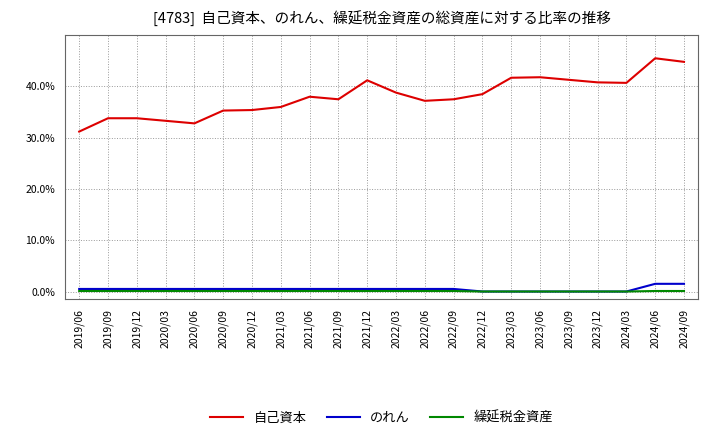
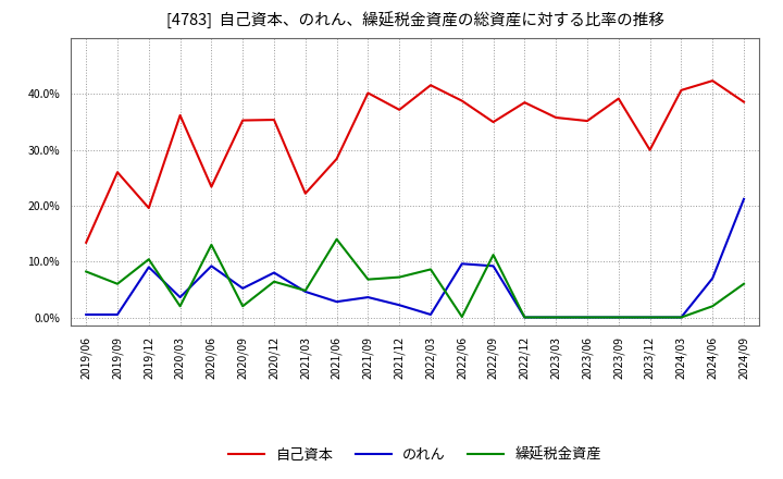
自己資本/2019/06: 31.2% -> 13.4%
繰延税金資産/2019/06: 0.1% -> 8.2%
自己資本/2019/09: 33.8% -> 26.0%
繰延税金資産/2019/09: 0.1% -> 6.0%
自己資本/2019/12: 33.8% -> 19.6%
のれん/2019/12: 0.5% -> 9.0%
繰延税金資産/2019/12: 0.1% -> 10.4%
自己資本/2020/03: 33.3% -> 36.2%
のれん/2020/03: 0.5% -> 3.6%
繰延税金資産/2020/03: 0.1% -> 2.0%
自己資本/2020/06: 32.8% -> 23.4%
のれん/2020/06: 0.5% -> 9.2%
繰延税金資産/2020/06: 0.1% -> 13.0%
のれん/2020/09: 0.5% -> 5.2%
繰延税金資産/2020/09: 0.1% -> 2.0%
のれん/2020/12: 0.5% -> 8.0%
繰延税金資産/2020/12: 0.1% -> 6.4%
自己資本/2021/03: 36.0% -> 22.2%
のれん/2021/03: 0.5% -> 4.6%
繰延税金資産/2021/03: 0.1% -> 4.8%
自己資本/2021/06: 38.0% -> 28.4%
のれん/2021/06: 0.5% -> 2.8%
繰延税金資産/2021/06: 0.1% -> 14.0%
自己資本/2021/09: 37.5% -> 40.2%
のれん/2021/09: 0.5% -> 3.6%
繰延税金資産/2021/09: 0.1% -> 6.8%
自己資本/2021/12: 41.2% -> 37.2%
のれん/2021/12: 0.5% -> 2.2%
繰延税金資産/2021/12: 0.1% -> 7.2%
自己資本/2022/03: 38.8% -> 41.6%
繰延税金資産/2022/03: 0.1% -> 8.6%
自己資本/2022/06: 37.2% -> 38.8%
のれん/2022/06: 0.5% -> 9.6%
自己資本/2022/09: 37.5% -> 35.0%
のれん/2022/09: 0.5% -> 9.2%
繰延税金資産/2022/09: 0.1% -> 11.2%
自己資本/2023/03: 41.7% -> 35.8%
自己資本/2023/06: 41.8% -> 35.2%
自己資本/2023/09: 41.3% -> 39.2%
自己資本/2023/12: 40.8% -> 30.0%
自己資本/2024/06: 45.5% -> 42.4%
のれん/2024/06: 1.5% -> 7.0%
繰延税金資産/2024/06: 0.1% -> 2.0%
自己資本/2024/09: 44.8% -> 38.6%
のれん/2024/09: 1.5% -> 21.2%
繰延税金資産/2024/09: 0.1% -> 6.0%
